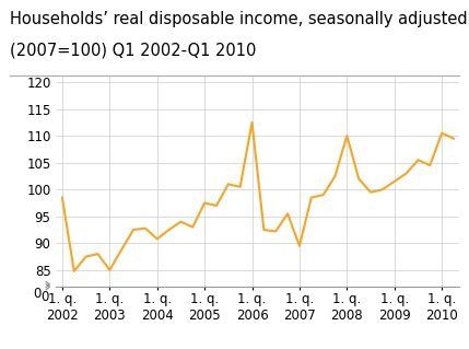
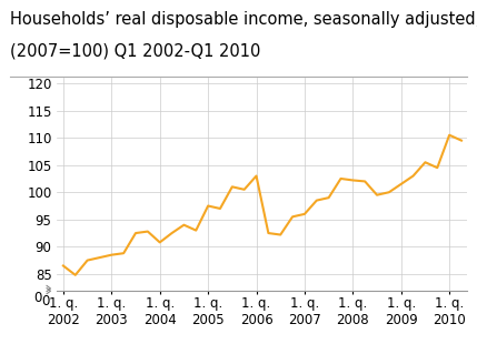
1. q. 2002: 98.5 -> 86.5
1. q. 2003: 85.0 -> 88.5
1. q. 2006: 112.5 -> 103.0
1. q. 2007: 89.5 -> 96.0
1. q. 2008: 110.0 -> 102.2
